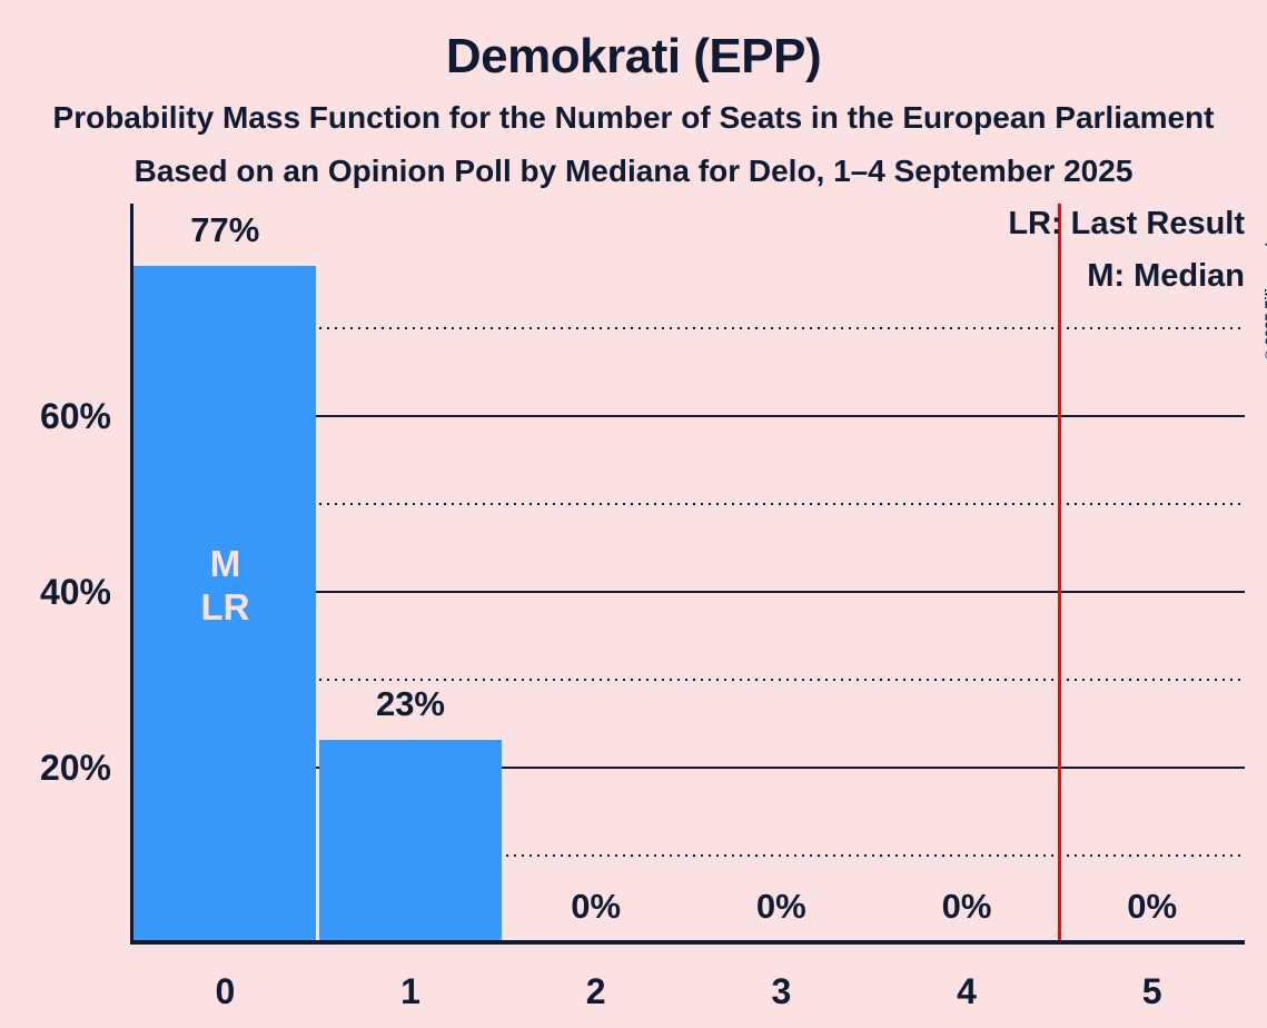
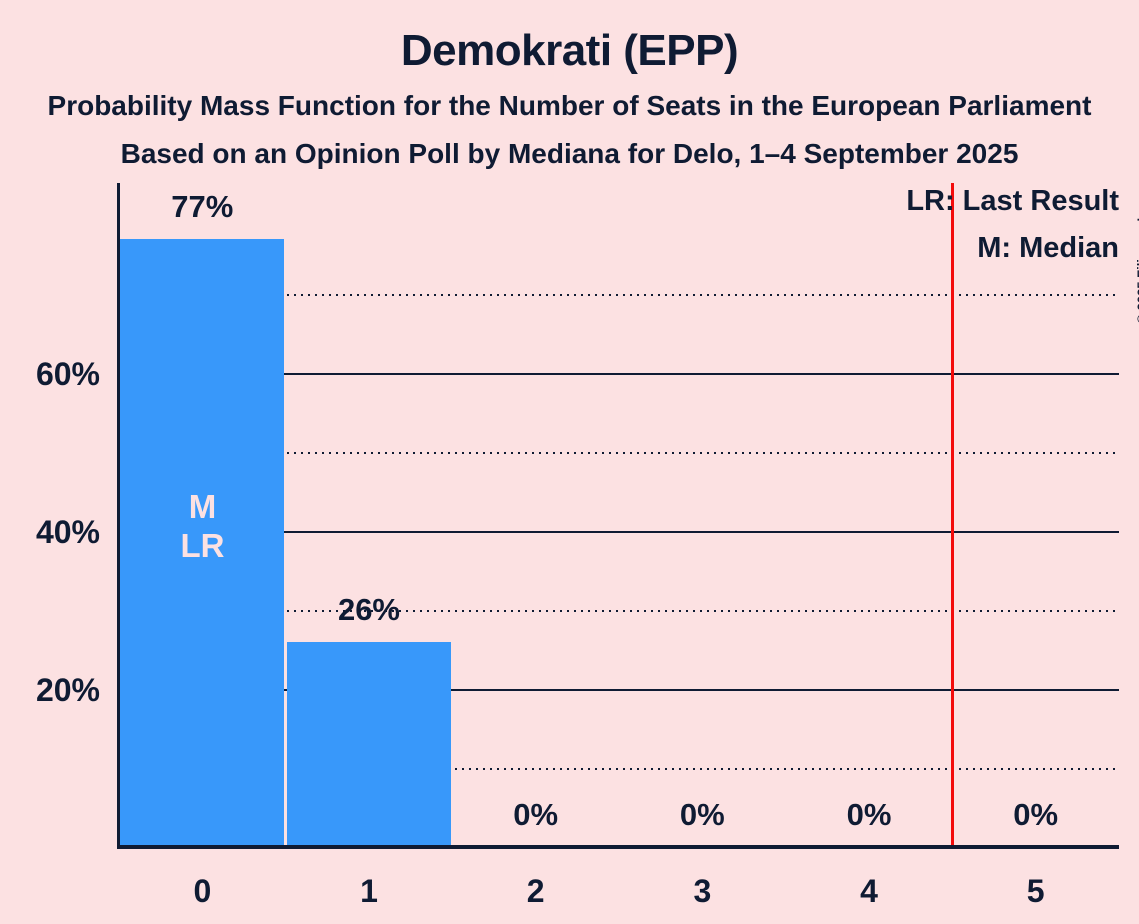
1: 23% -> 26%
